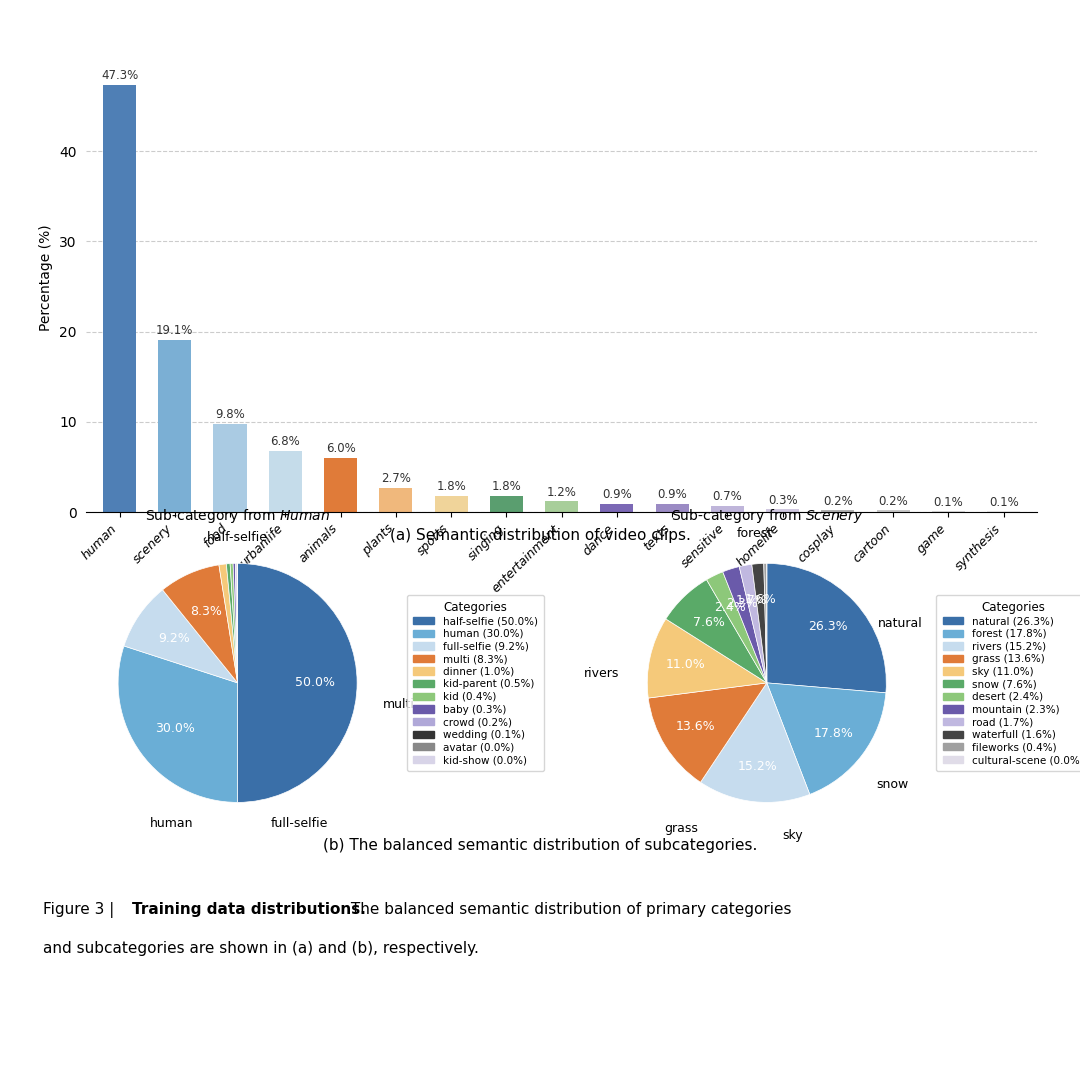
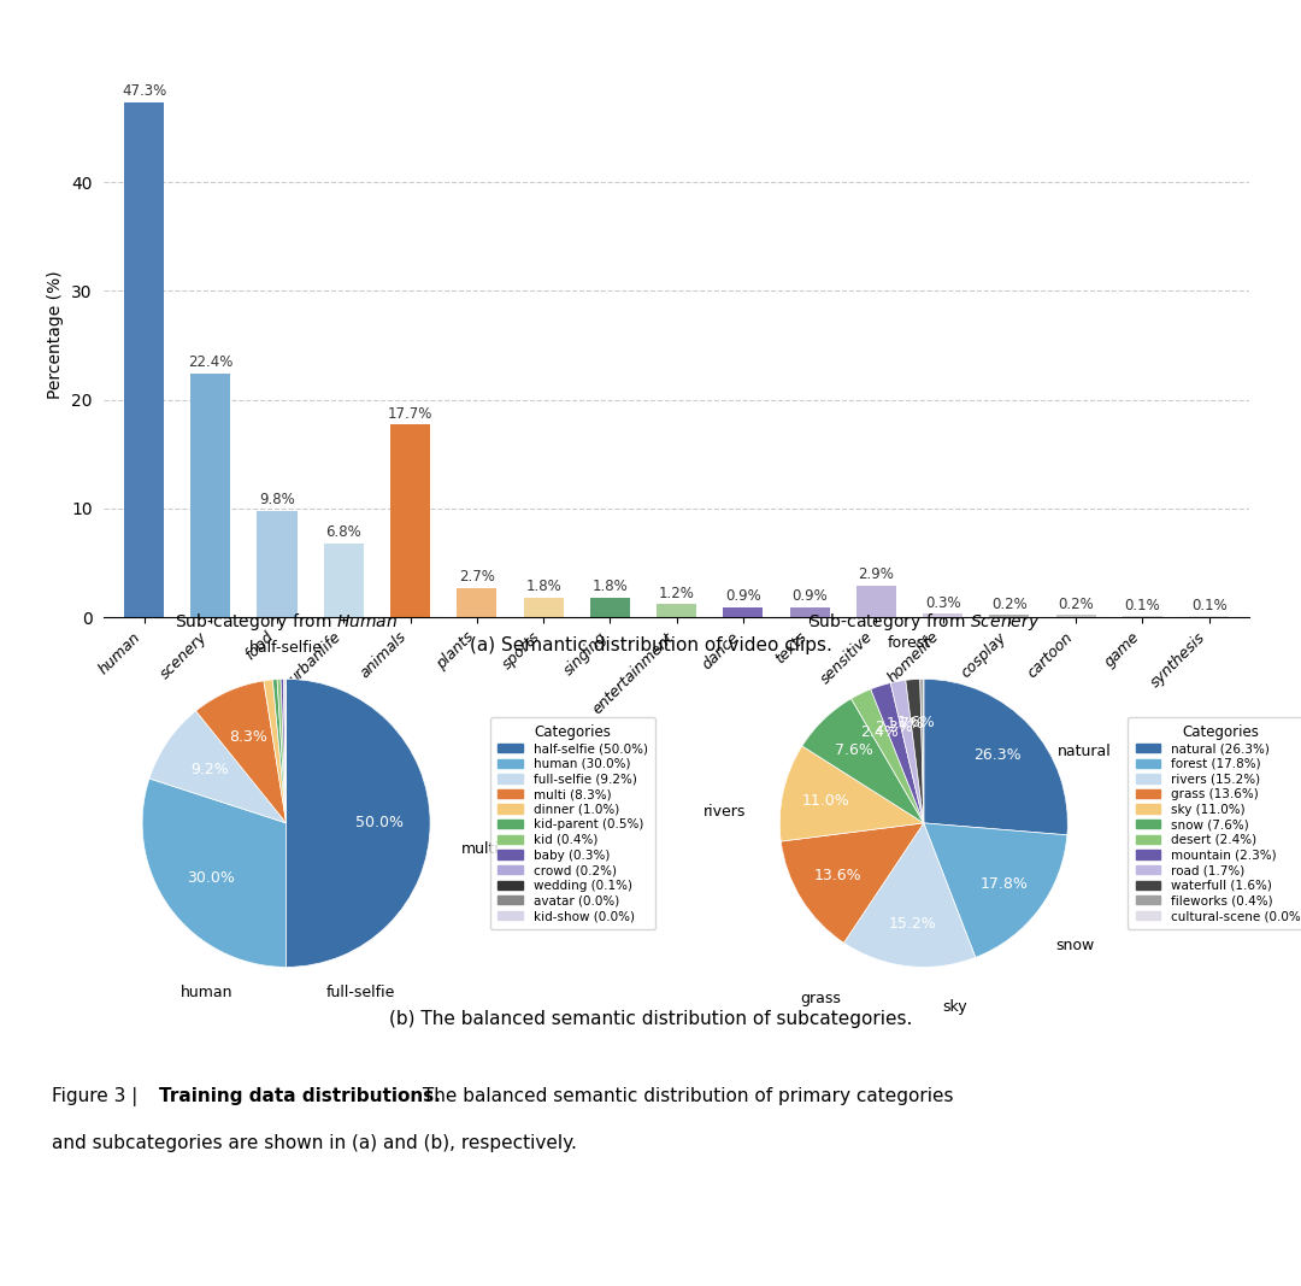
scenery: 19.1% -> 22.4%
animals: 6.0% -> 17.7%
sensitive: 0.7% -> 2.9%
